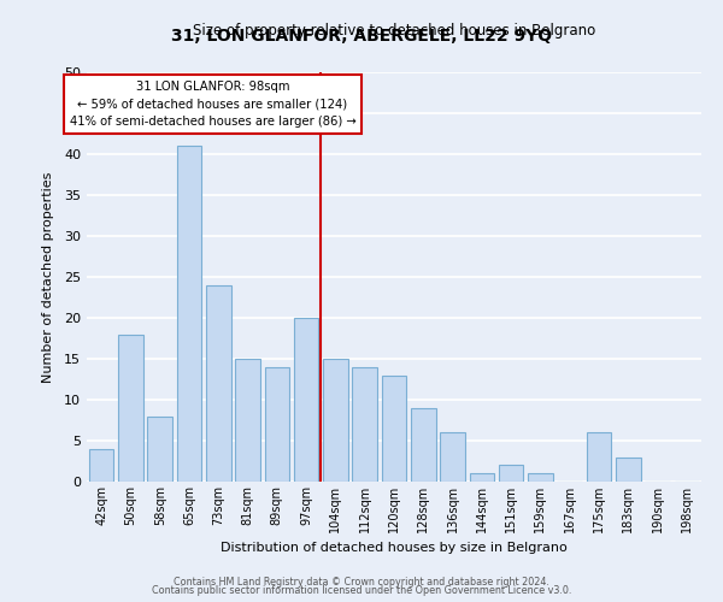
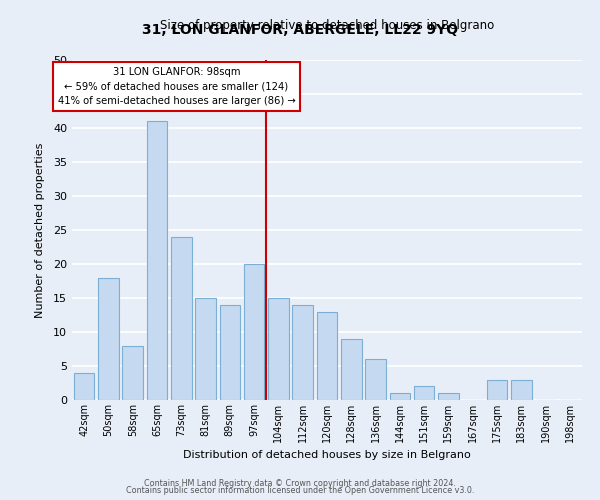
175sqm: 6 -> 3
